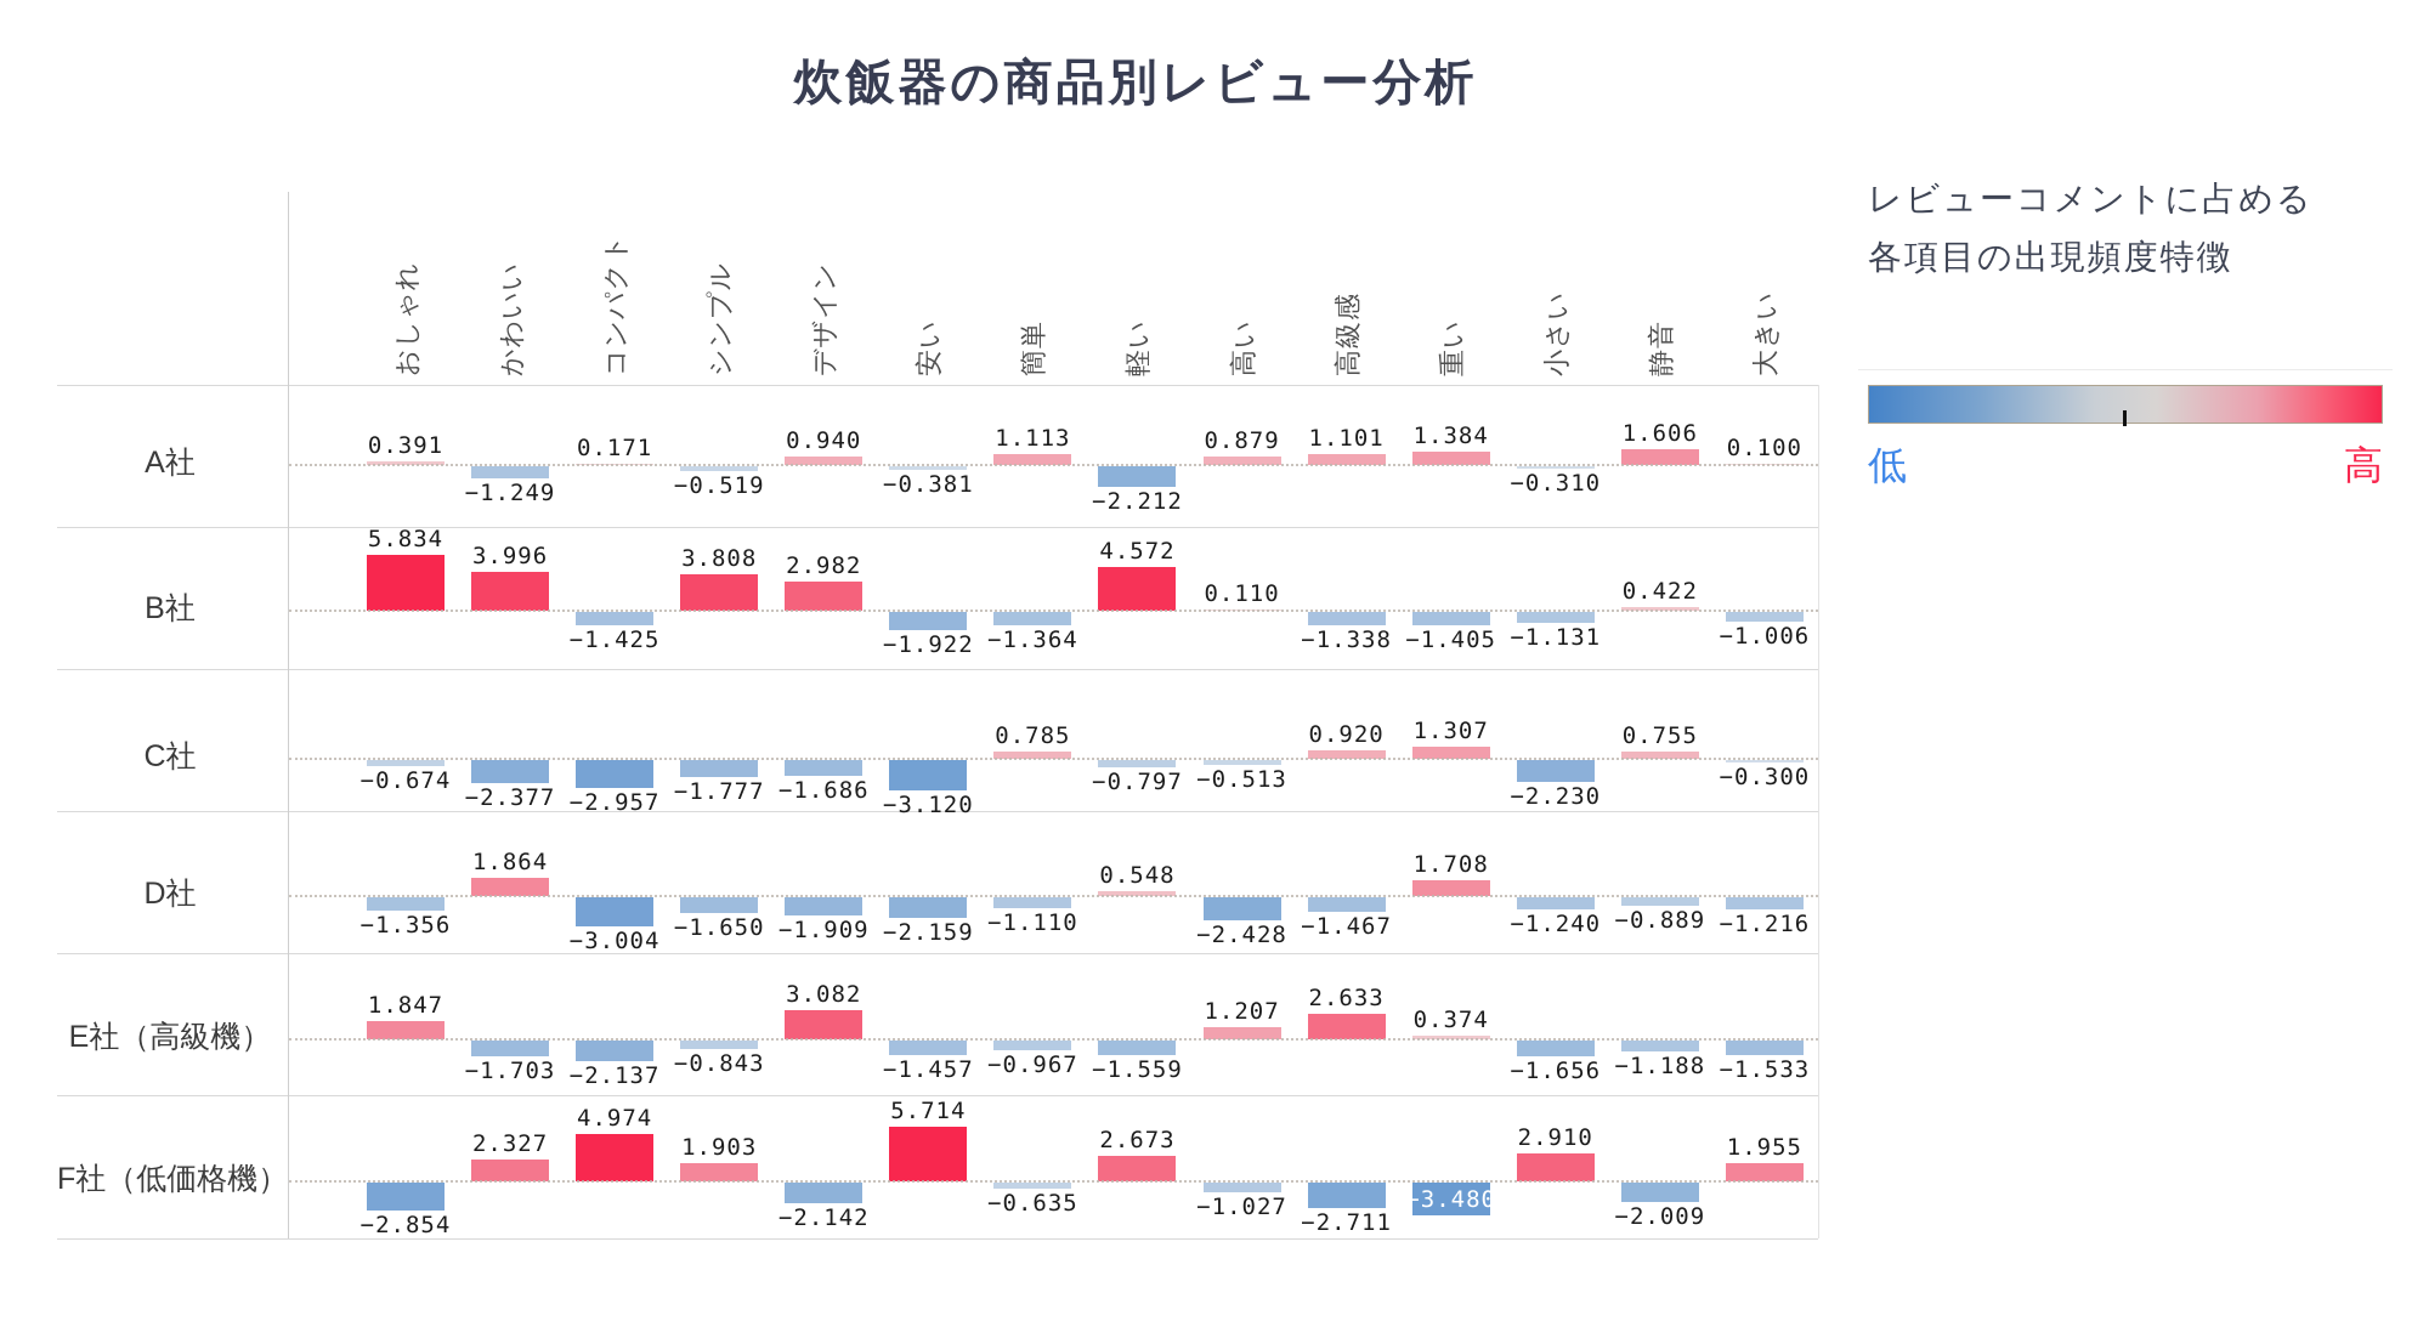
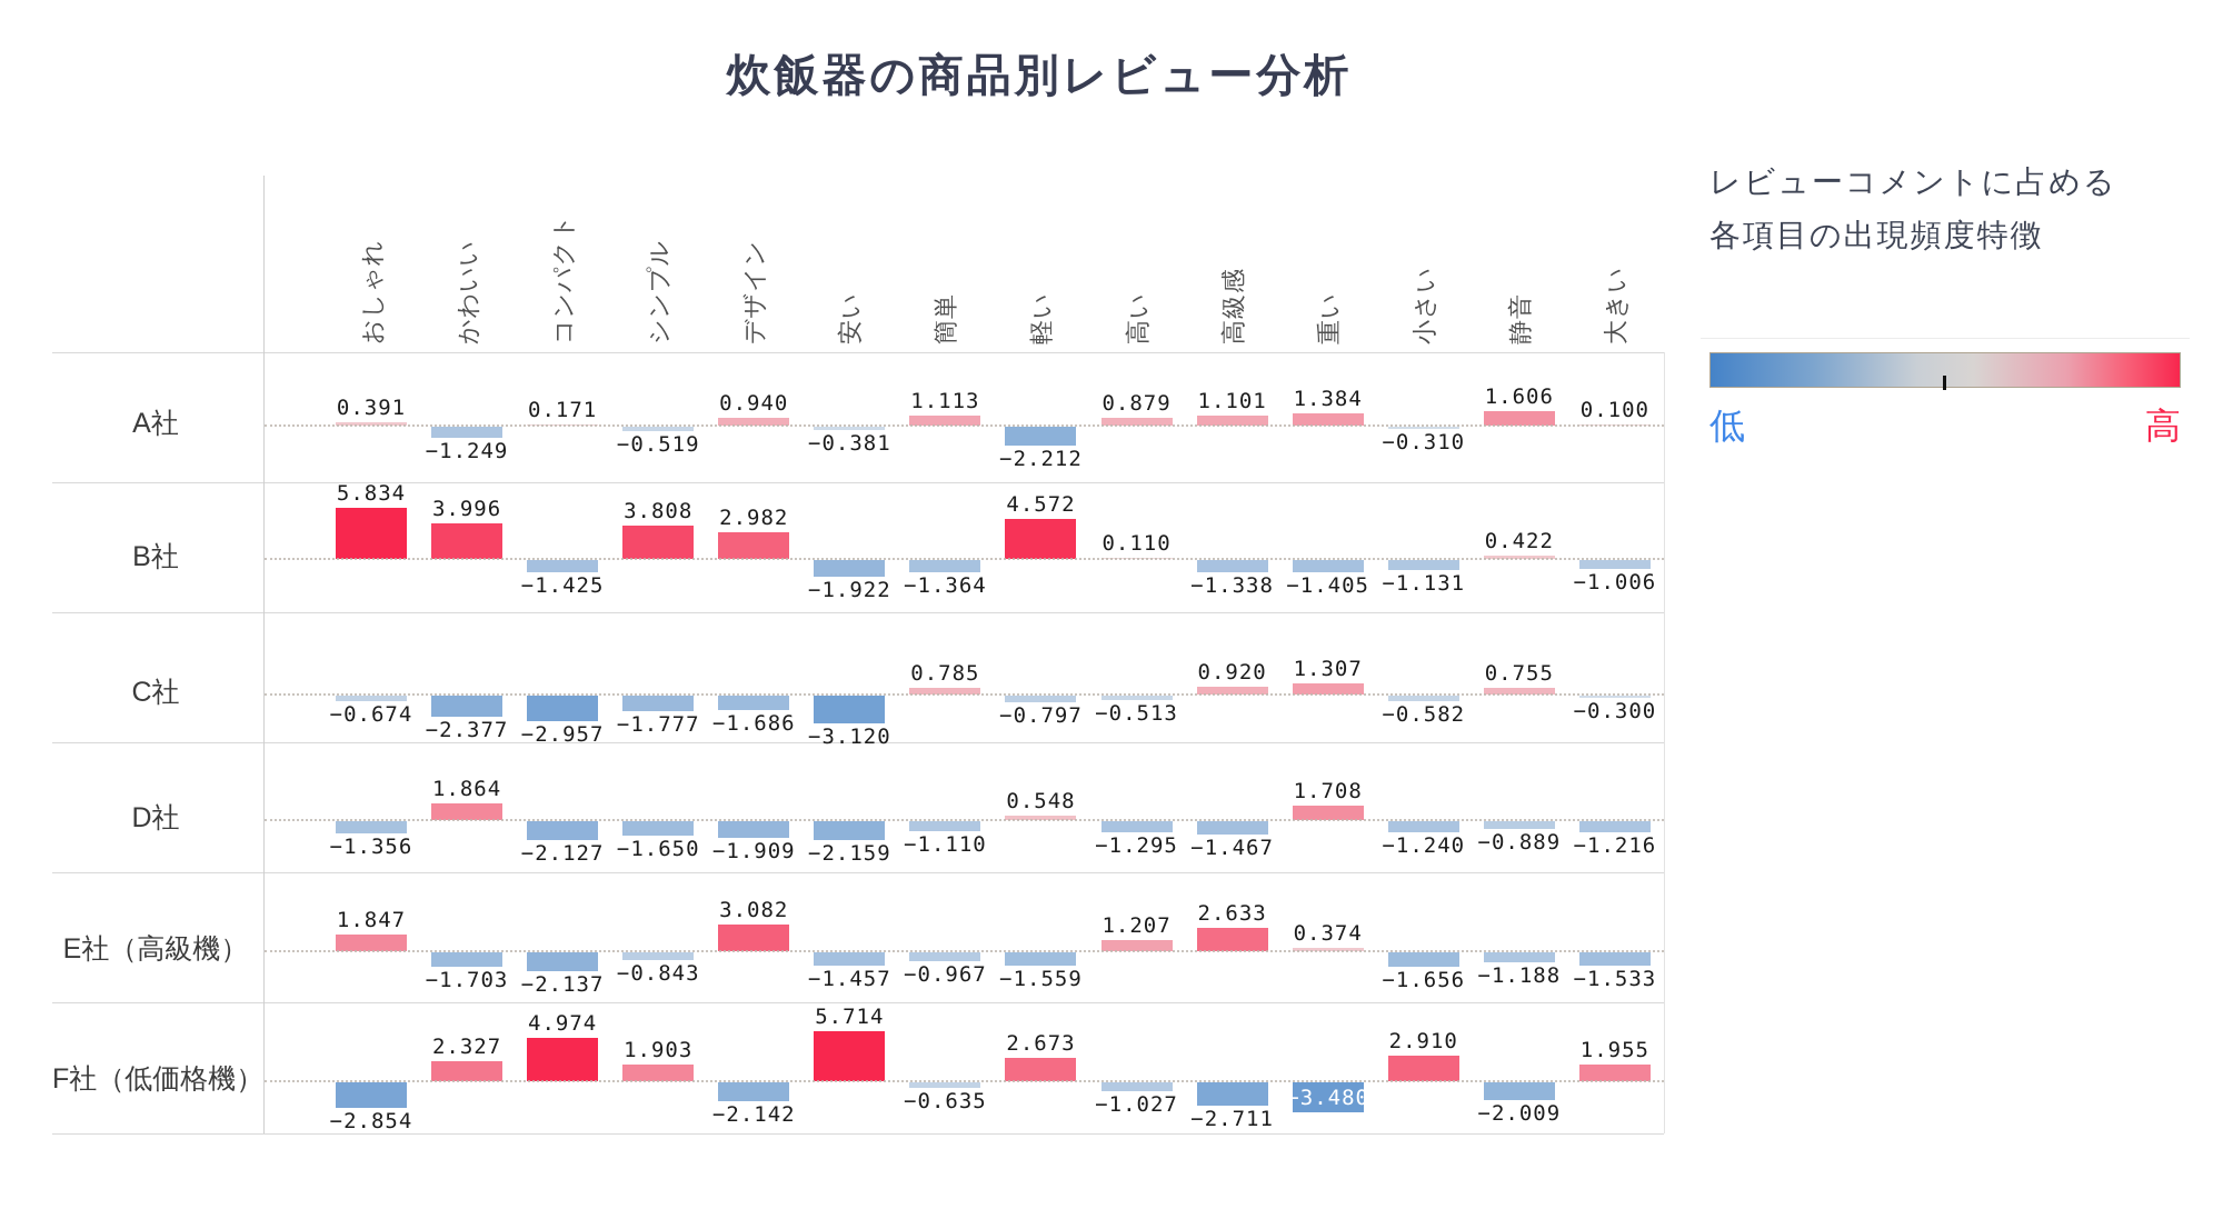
D社/コンパクト: −3.004 -> −2.127
D社/高い: −2.428 -> −1.295
C社/小さい: −2.230 -> −0.582
